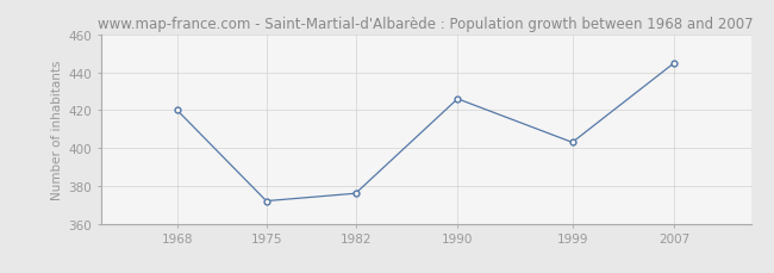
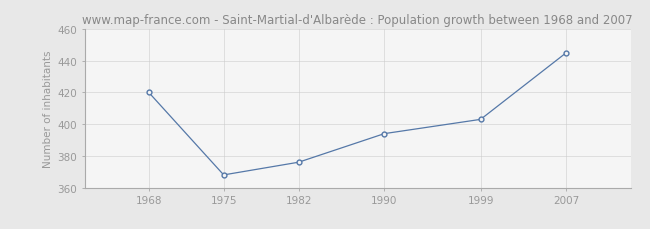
1975: 372 -> 368
1990: 426 -> 394
